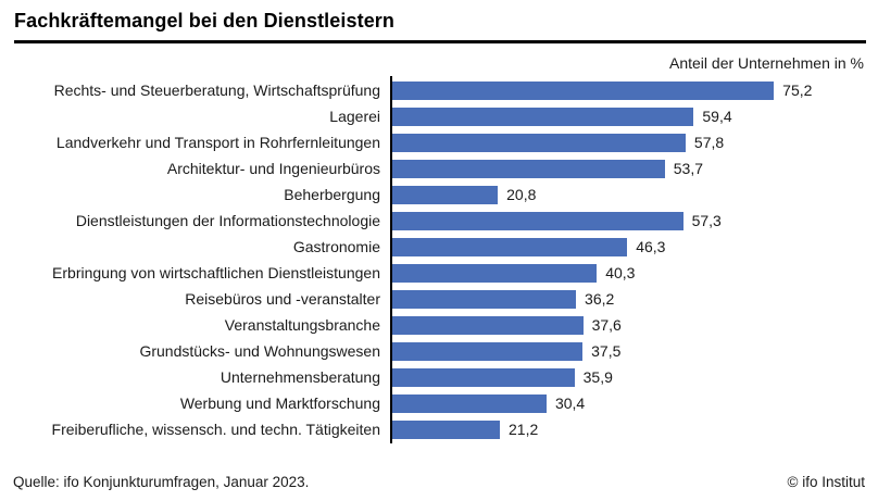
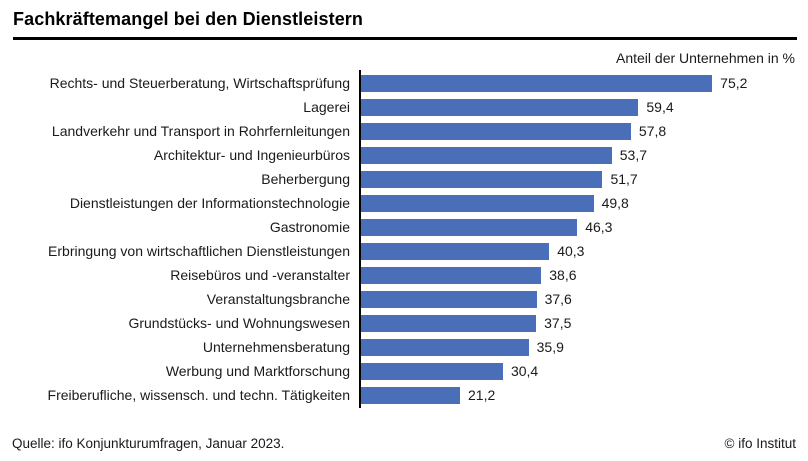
Beherbergung: 20,8 -> 51,7
Dienstleistungen der Informationstechnologie: 57,3 -> 49,8
Reisebüros und -veranstalter: 36,2 -> 38,6
